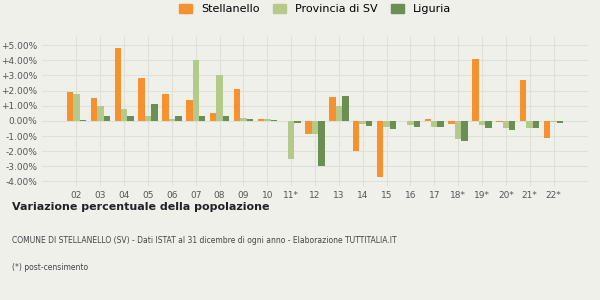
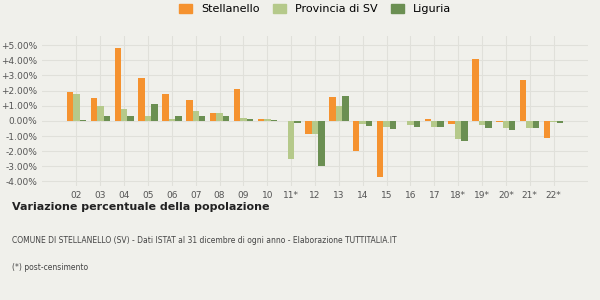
Provincia di SV/07: 4.0% -> 0.7%
Provincia di SV/08: 3.0% -> 0.5%
